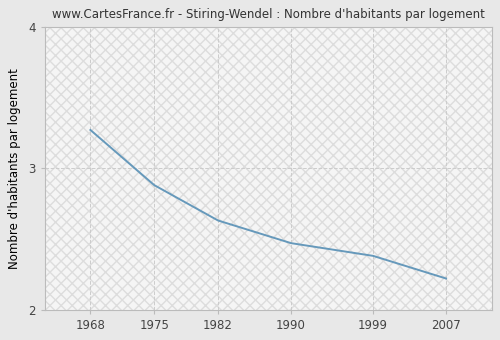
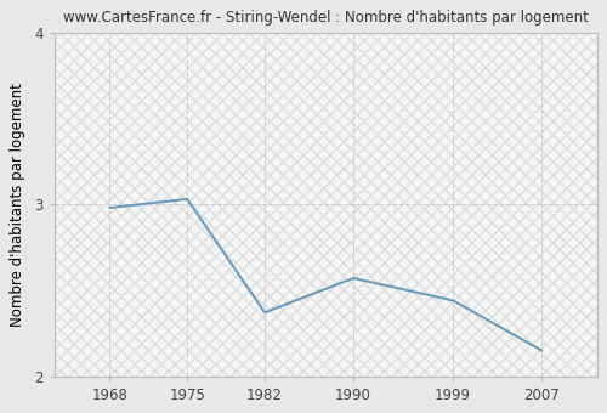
1968: 3.27 -> 2.98
1975: 2.88 -> 3.03
1982: 2.63 -> 2.37
1990: 2.47 -> 2.57
1999: 2.38 -> 2.44
2007: 2.22 -> 2.15
